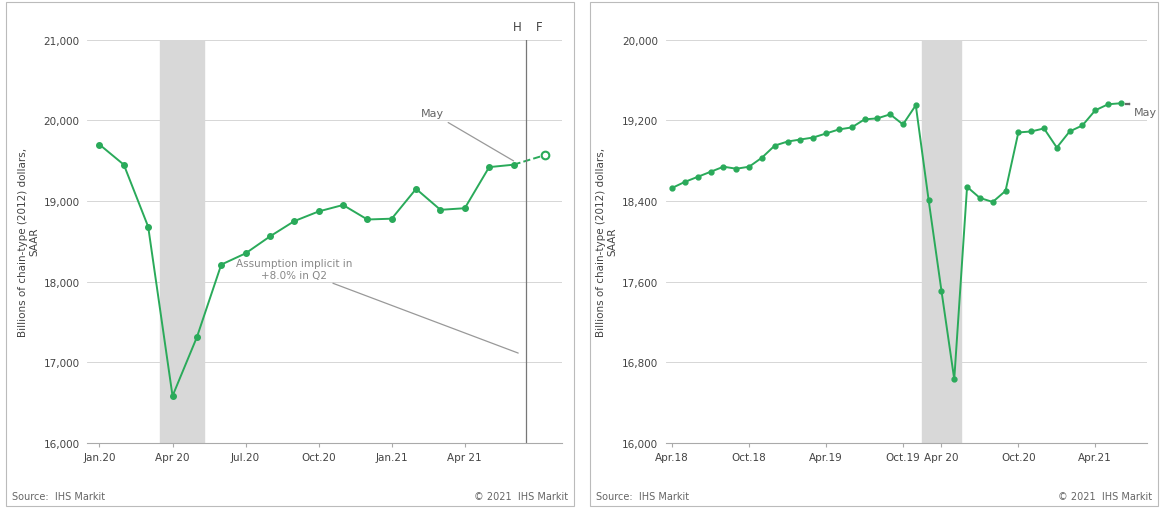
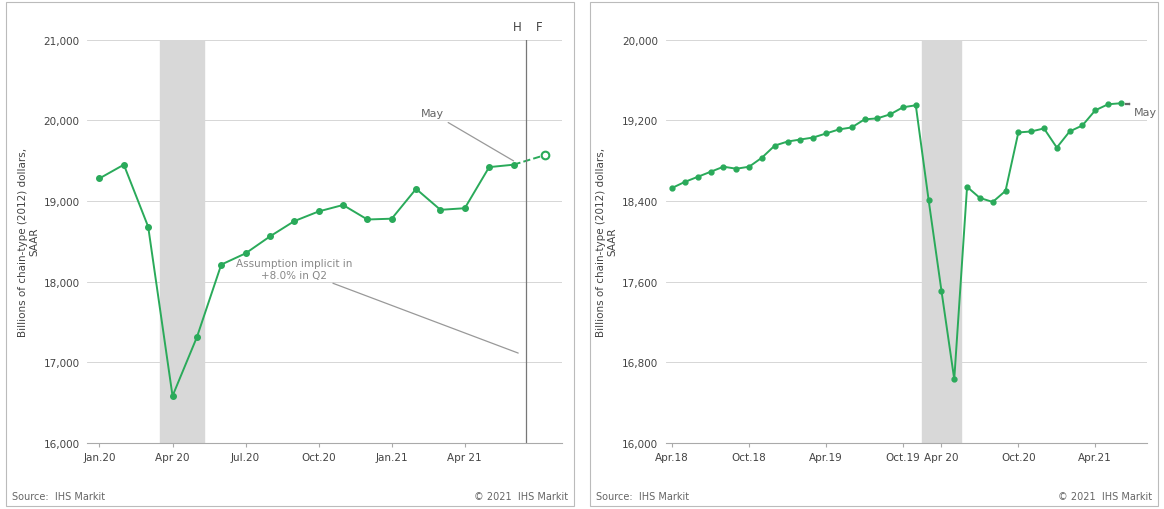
Jan.20: 19,700 -> 19,280
Oct.19: 19,160 -> 19,330
